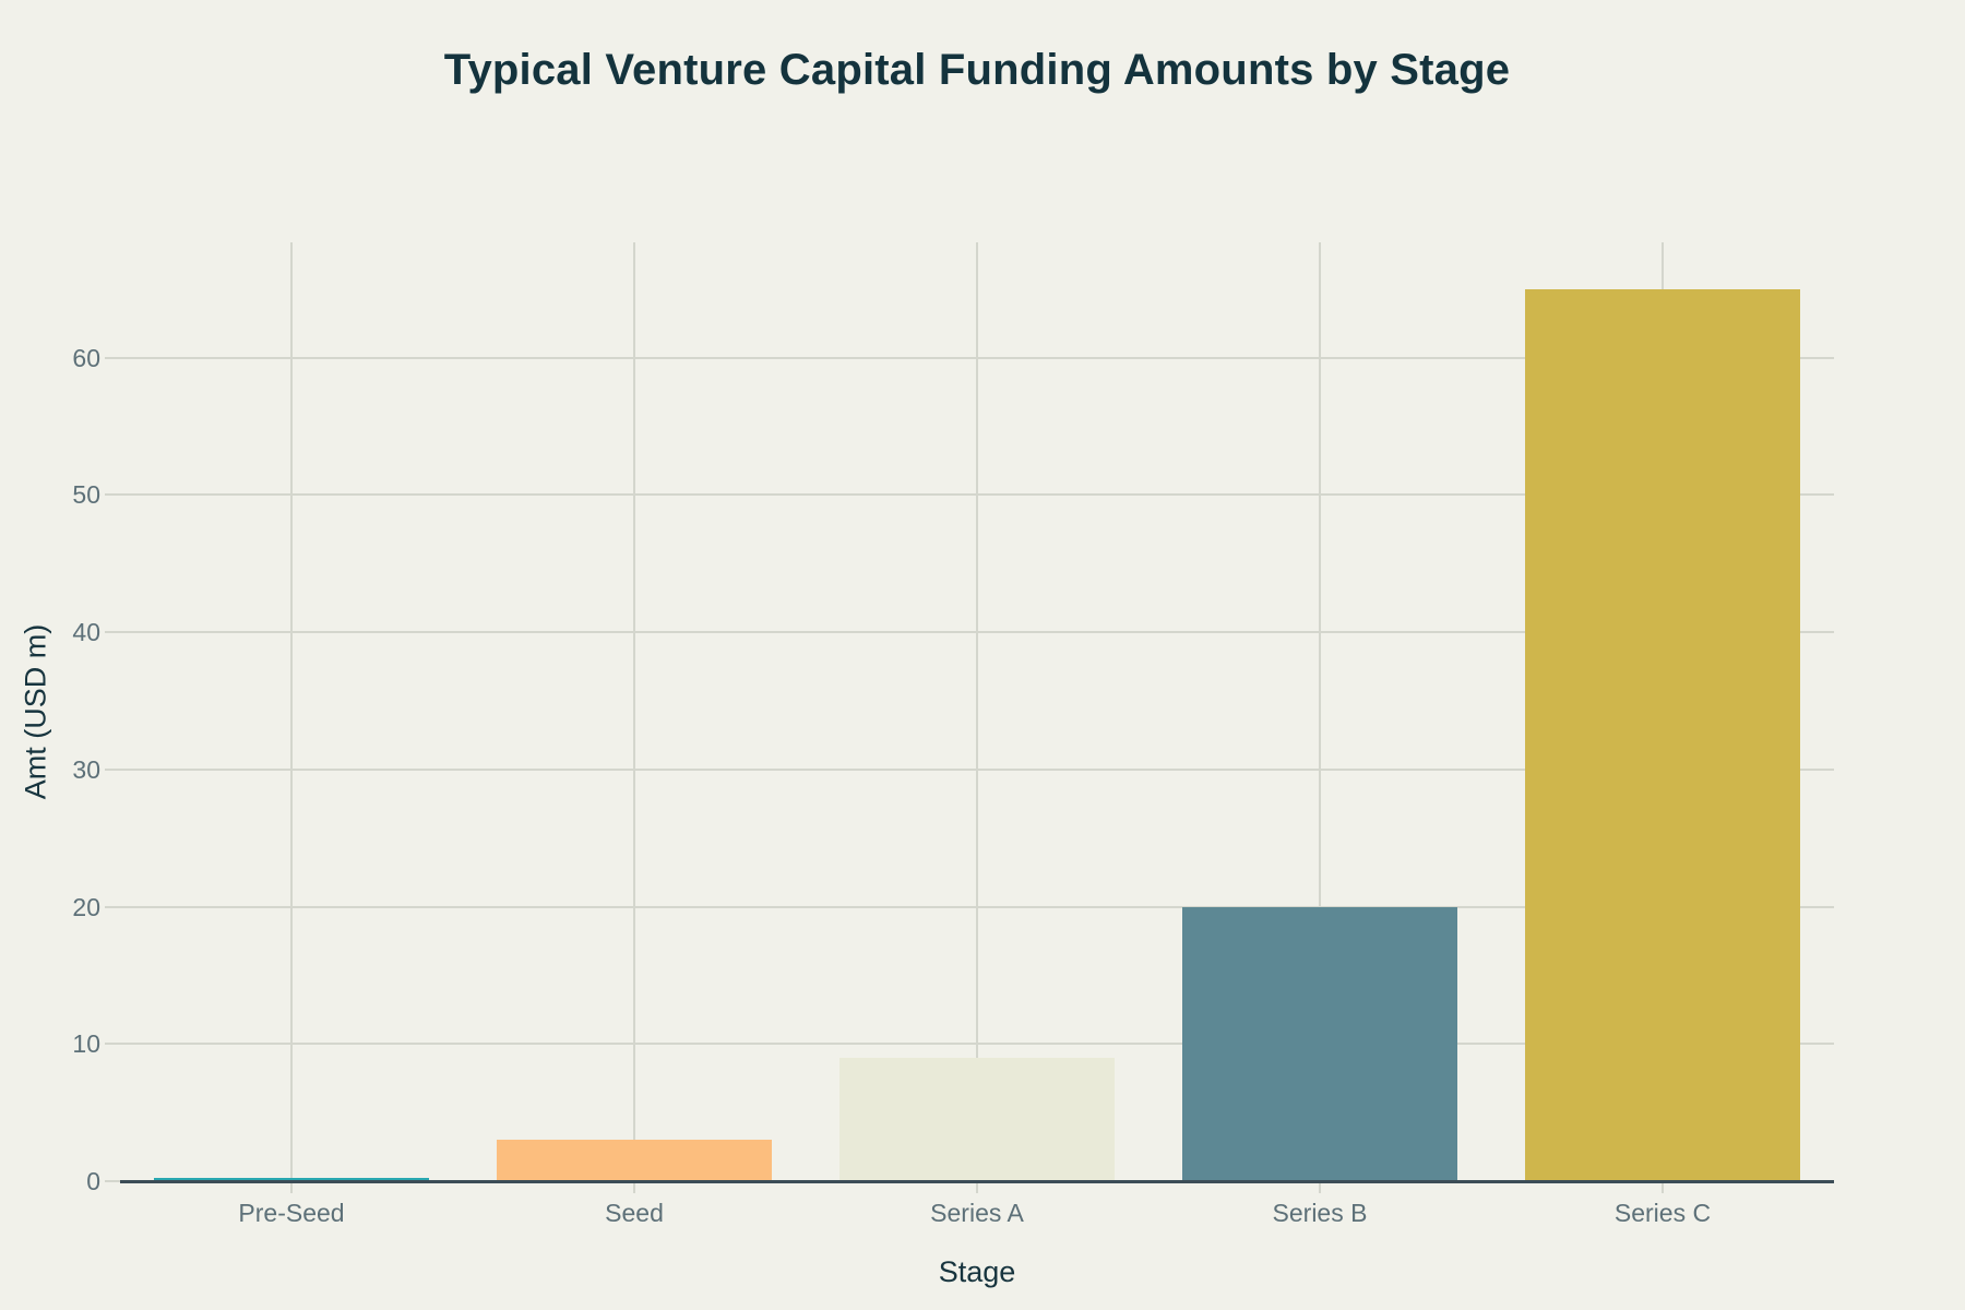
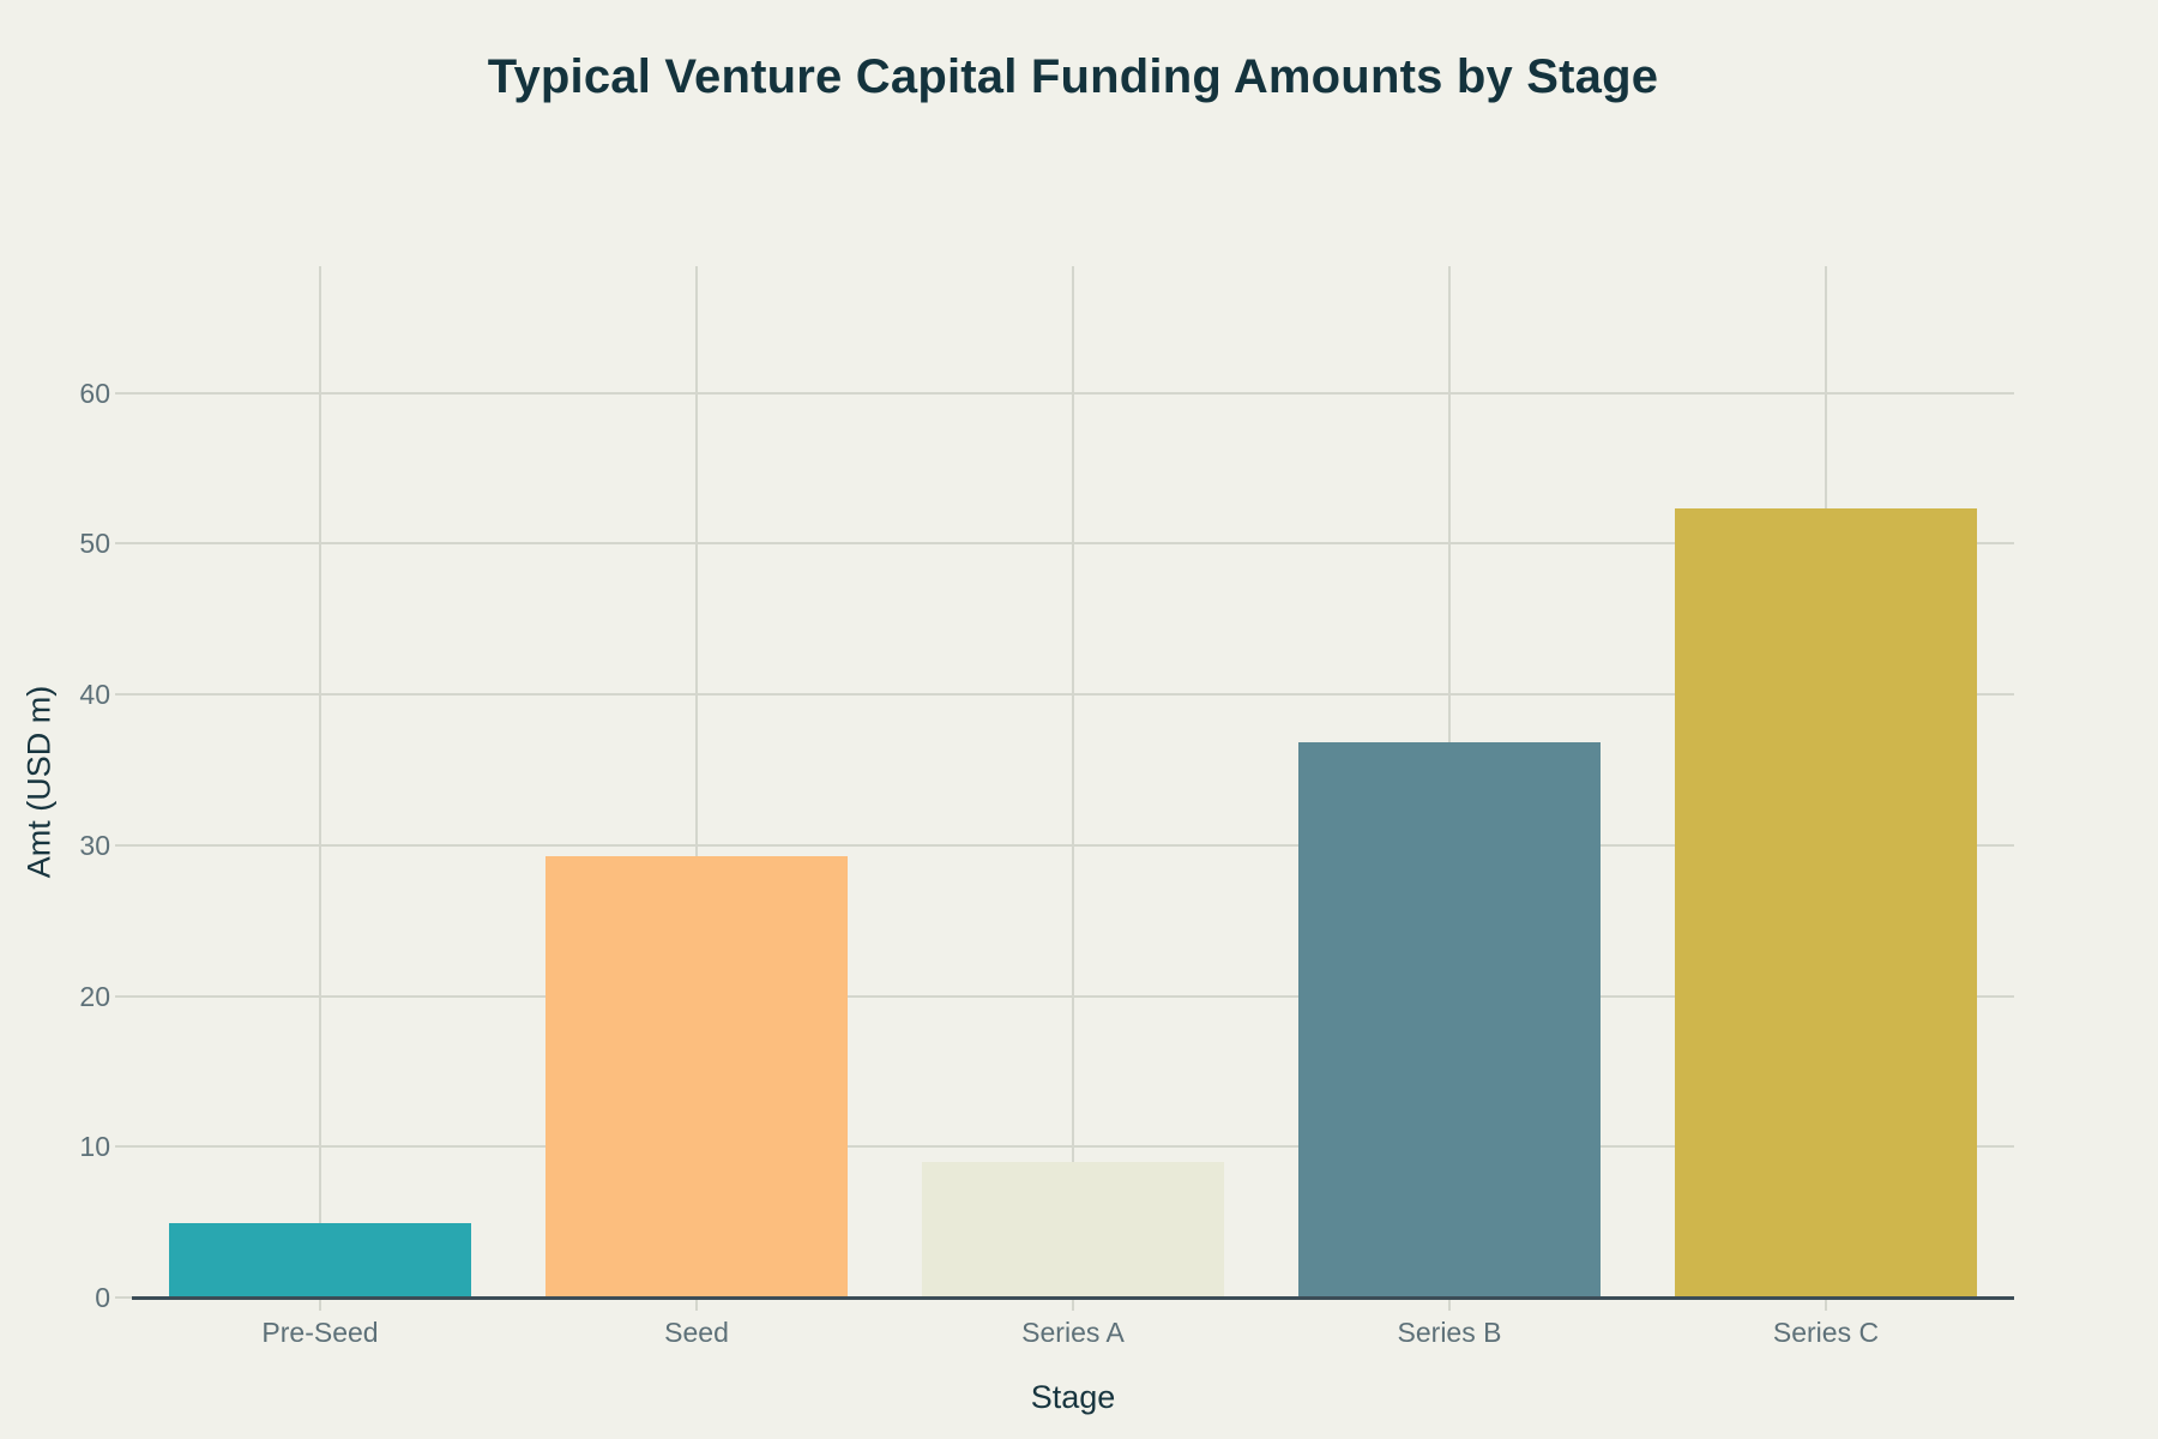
Pre-Seed: 0.2 -> 4.9
Seed: 3.0 -> 29.3
Series B: 20.0 -> 36.8
Series C: 65.0 -> 52.3
